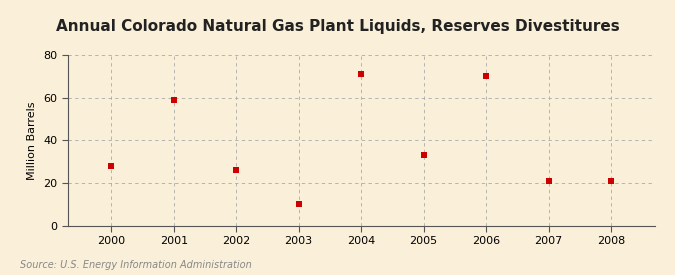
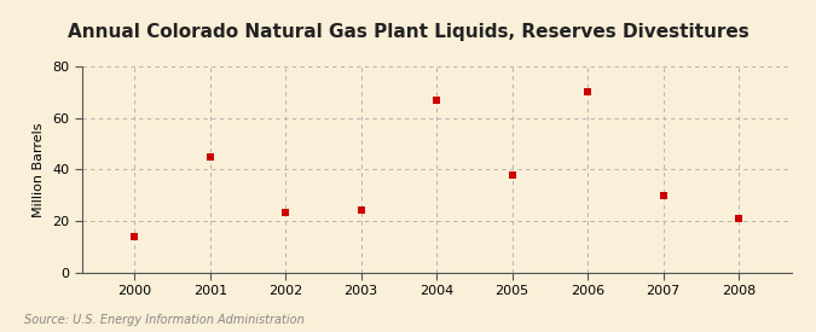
2000: 28 -> 14
2001: 59 -> 45
2002: 26 -> 23
2003: 10 -> 24
2004: 71 -> 67
2005: 33 -> 38
2007: 21 -> 30
